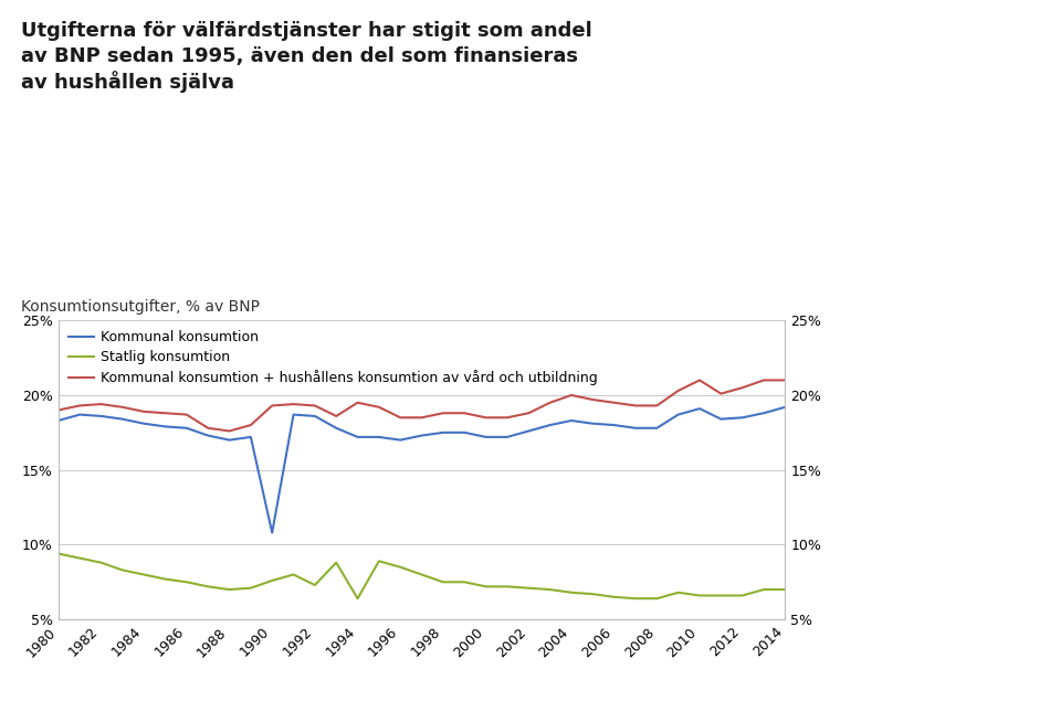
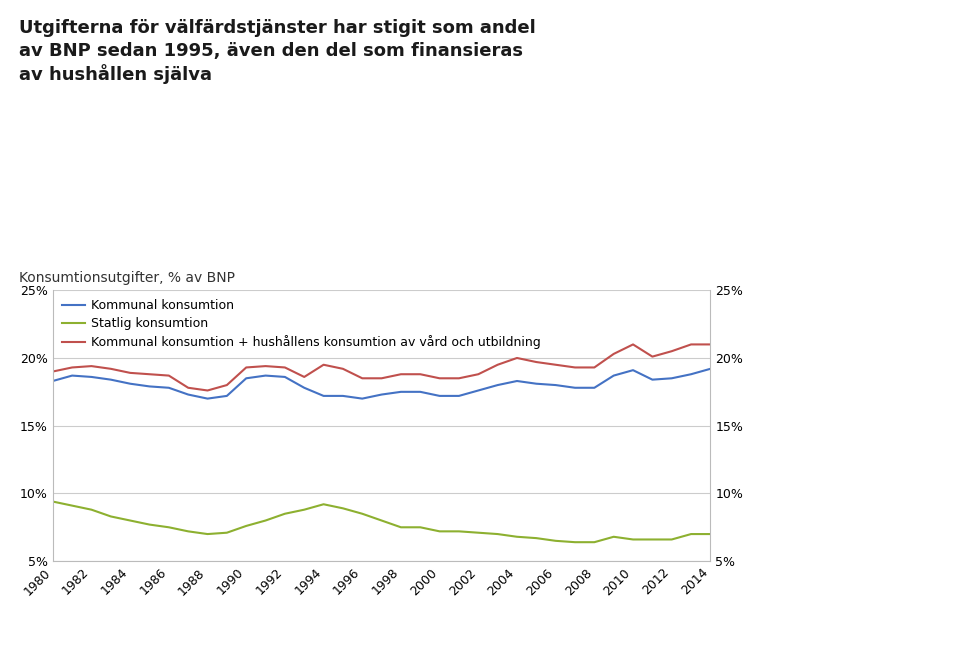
Kommunal konsumtion/1990: 10.8% -> 18.5%
Statlig konsumtion/1992: 7.3% -> 8.5%
Statlig konsumtion/1994: 6.4% -> 9.2%
